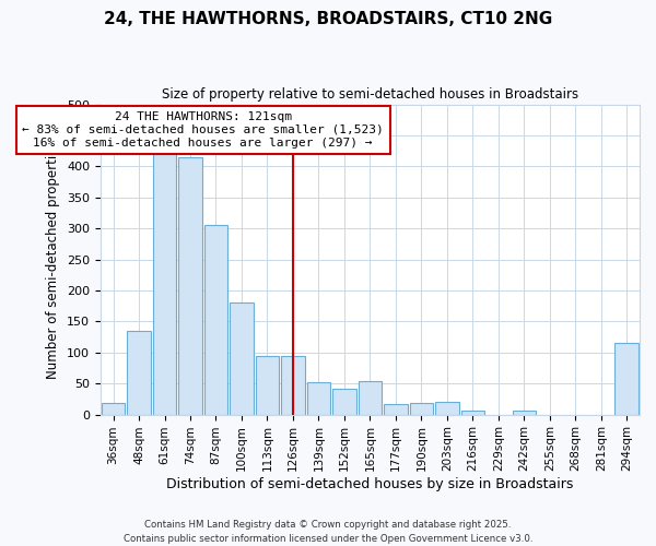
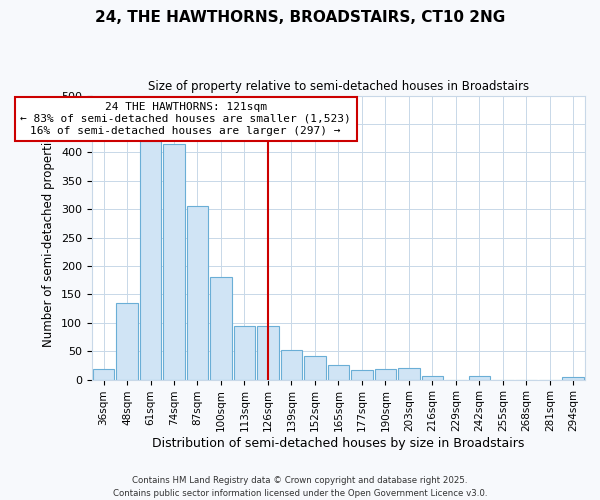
165sqm: 54 -> 25
294sqm: 116 -> 4
